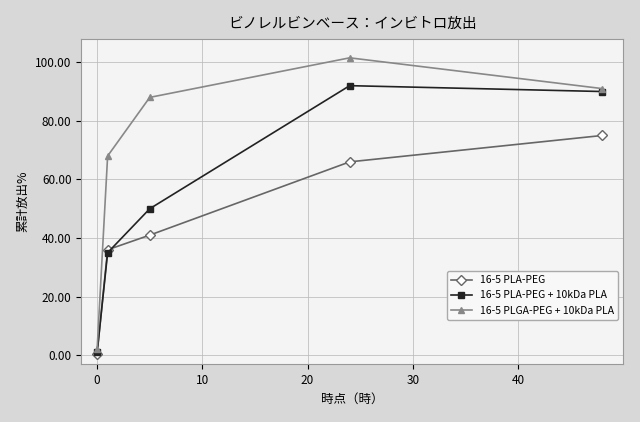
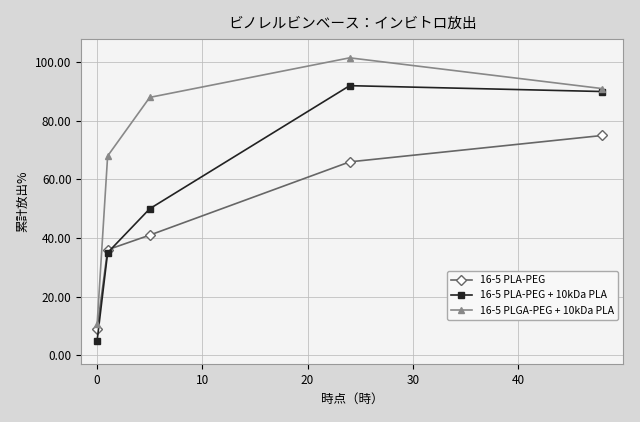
16-5 PLA-PEG/0: 0.5 -> 9.0
16-5 PLA-PEG + 10kDa PLA/0: 1 -> 5
16-5 PLGA-PEG + 10kDa PLA/0: 2.0 -> 10.5
